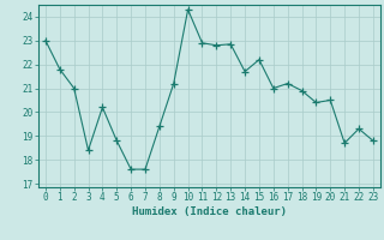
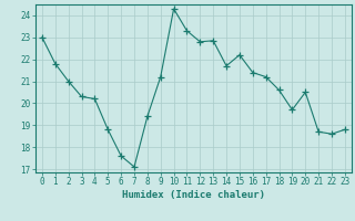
3: 18.4 -> 20.3
7: 17.6 -> 17.1
11: 22.9 -> 23.3
16: 21.0 -> 21.4
18: 20.9 -> 20.6
19: 20.4 -> 19.7
22: 19.3 -> 18.6
